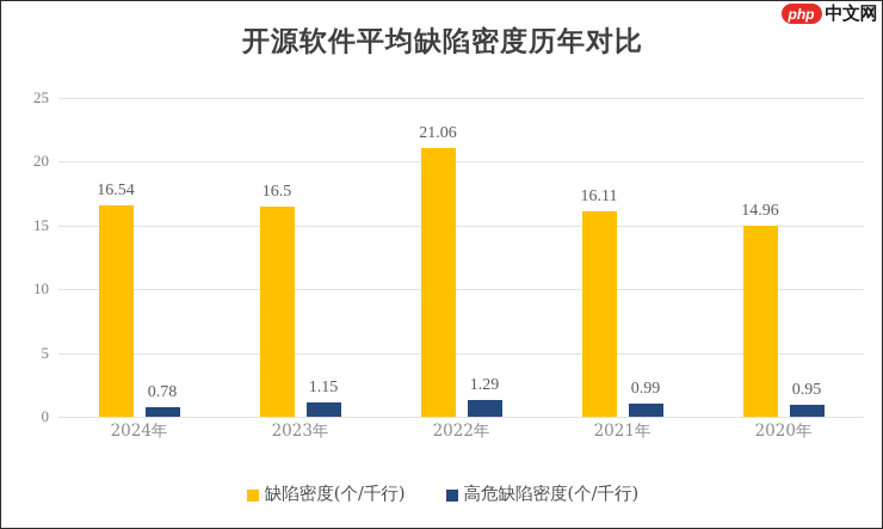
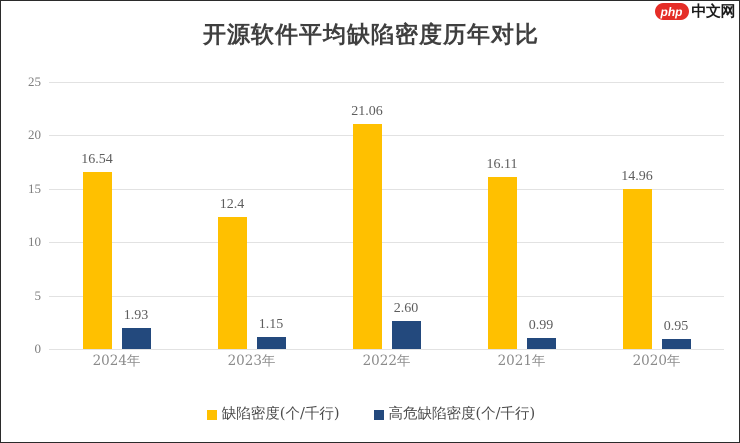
高危缺陷密度(个/千行)/2024年: 0.78 -> 1.93
缺陷密度(个/千行)/2023年: 16.5 -> 12.4
高危缺陷密度(个/千行)/2022年: 1.29 -> 2.60
